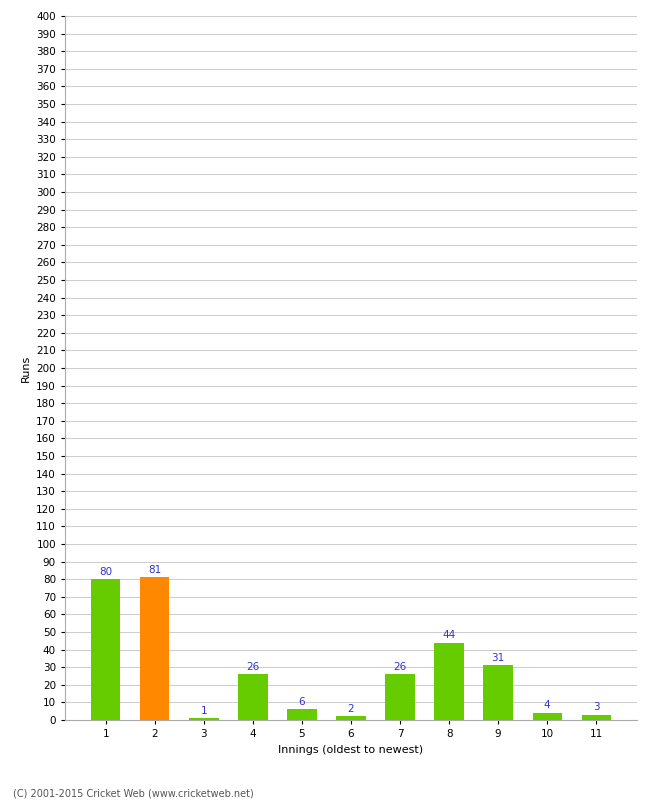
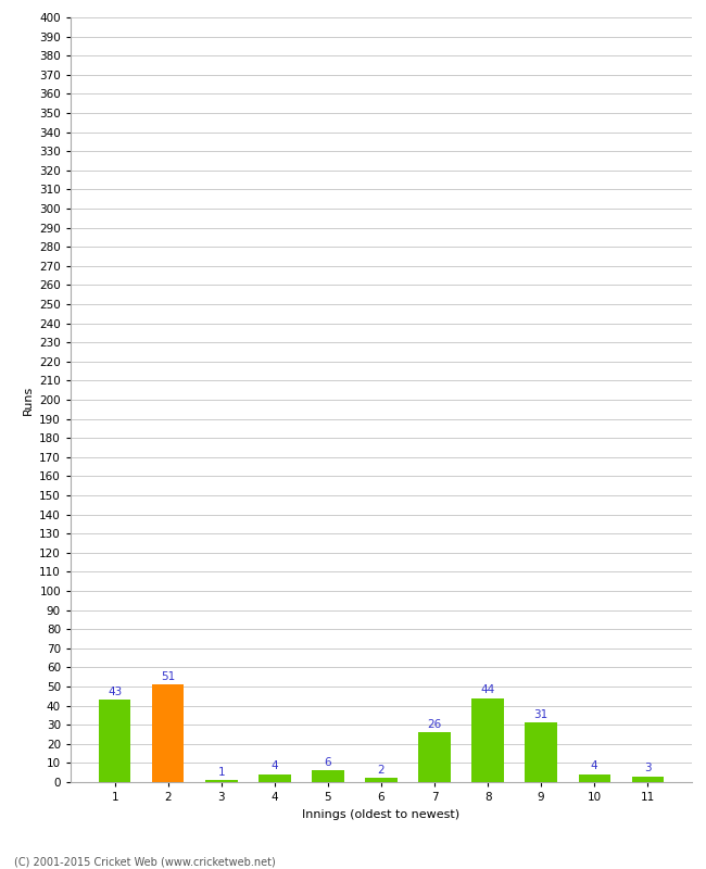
1: 80 -> 43
2: 81 -> 51
4: 26 -> 4
